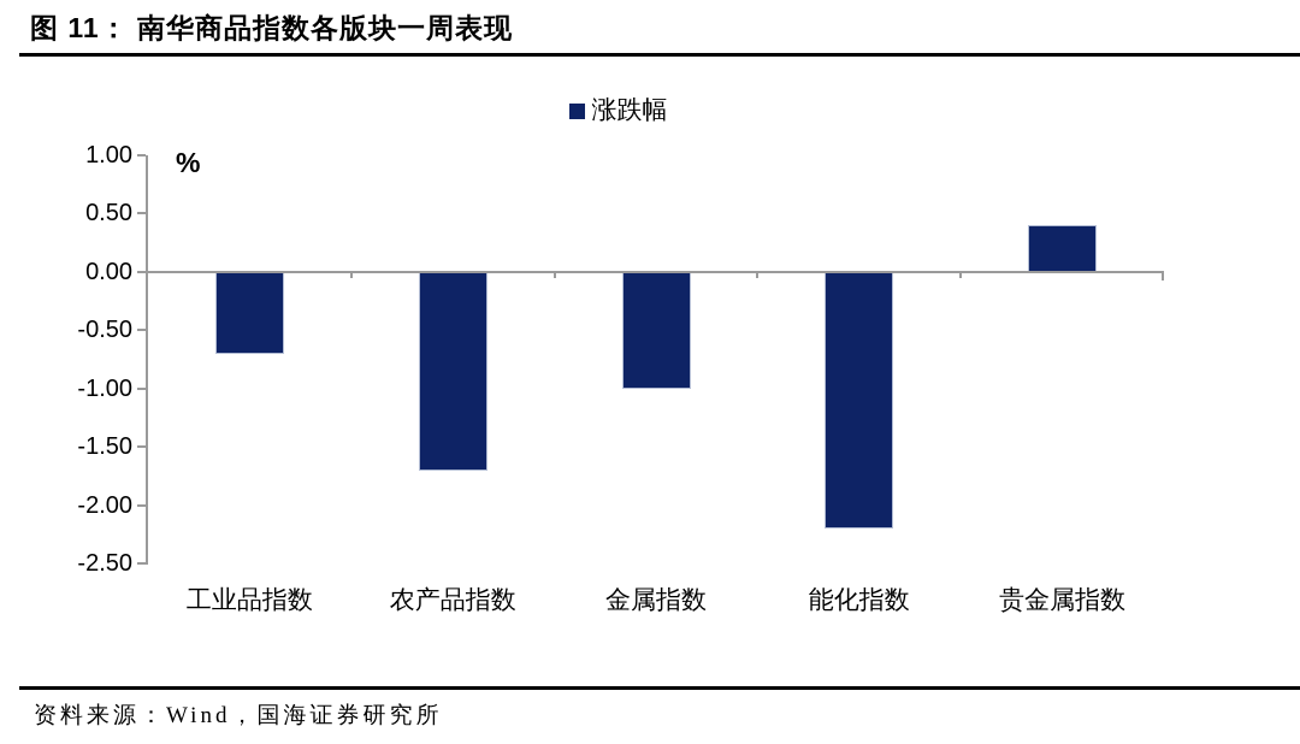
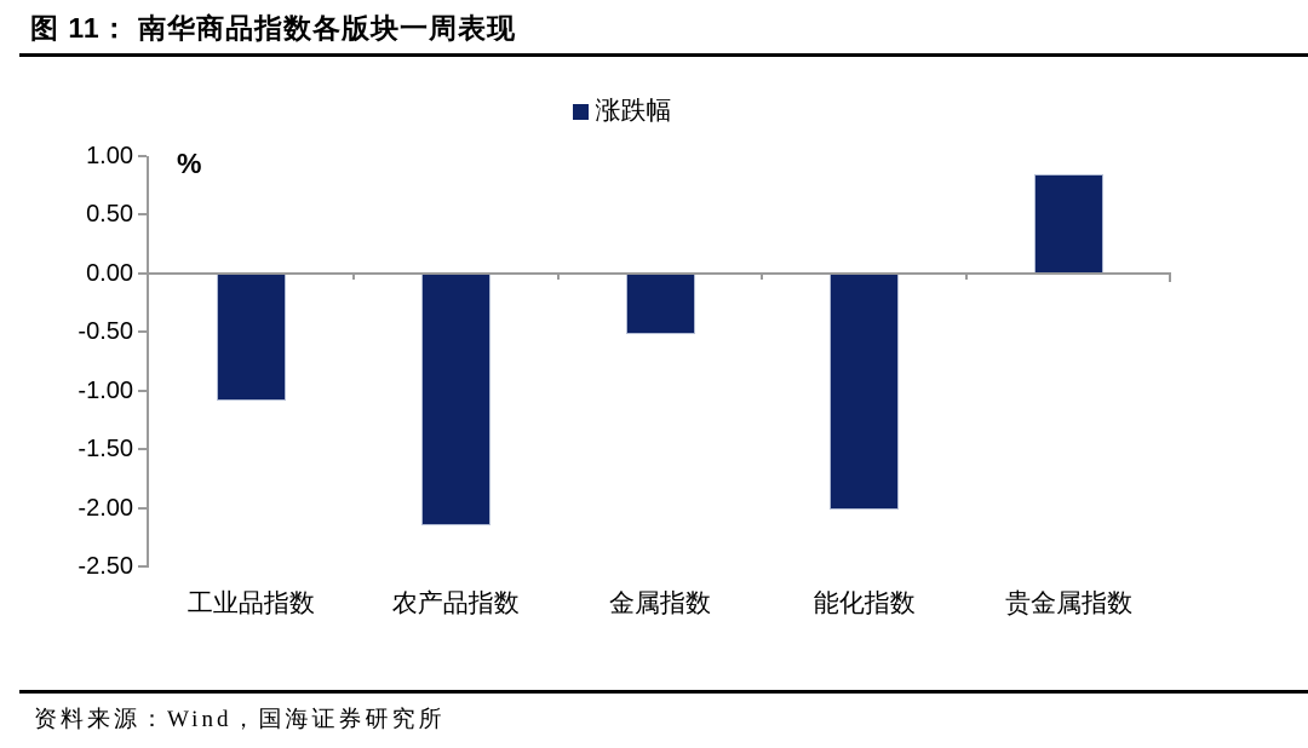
工业品指数: -0.7 -> -1.1
农产品指数: -1.7 -> -2.1
金属指数: -1.0 -> -0.5
能化指数: -2.2 -> -2.0
贵金属指数: 0.4 -> 0.8
